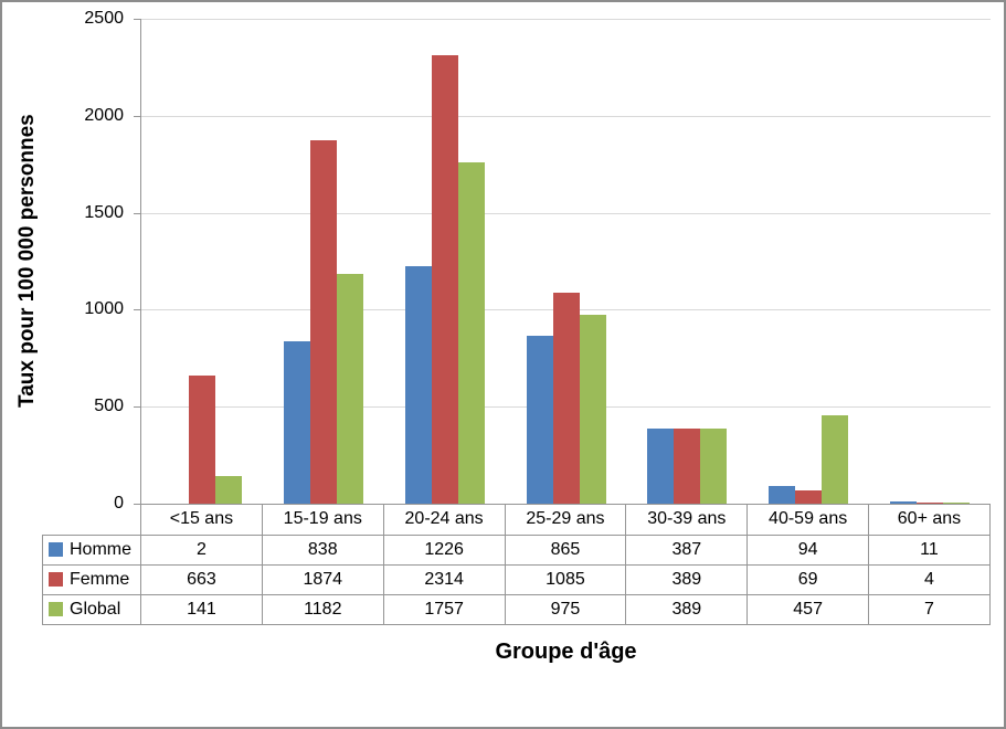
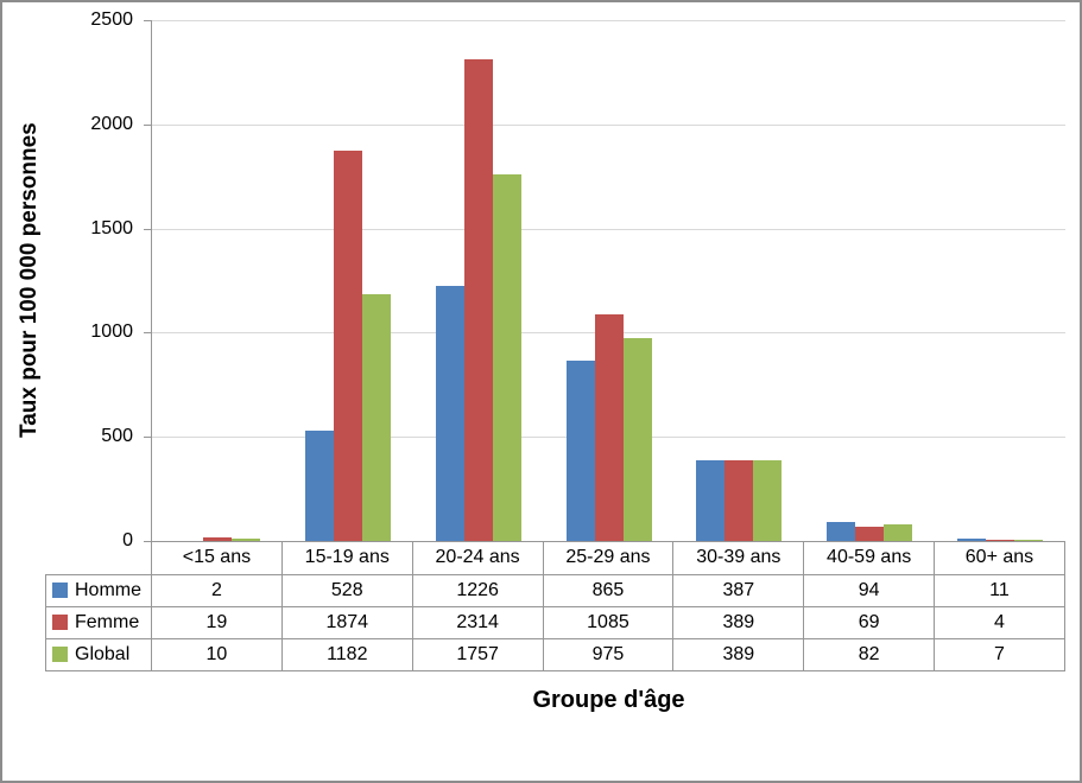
Femme/<15 ans: 663 -> 19
Global/<15 ans: 141 -> 10
Homme/15-19 ans: 838 -> 528
Global/40-59 ans: 457 -> 82
